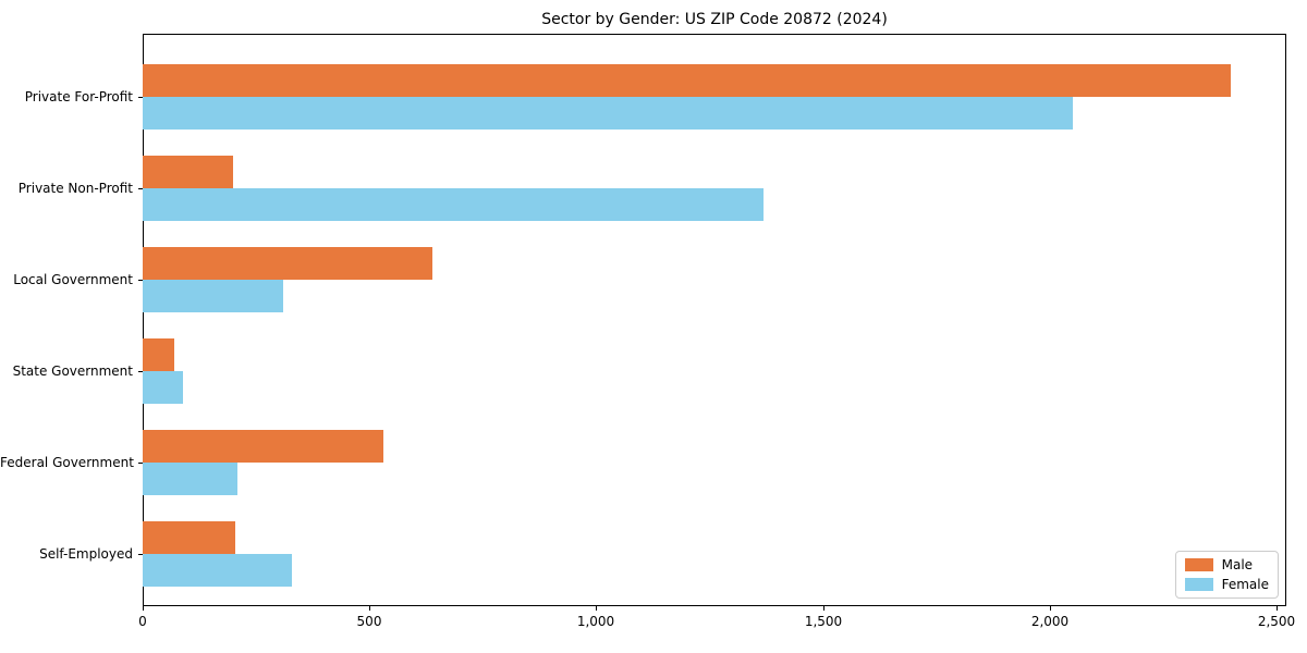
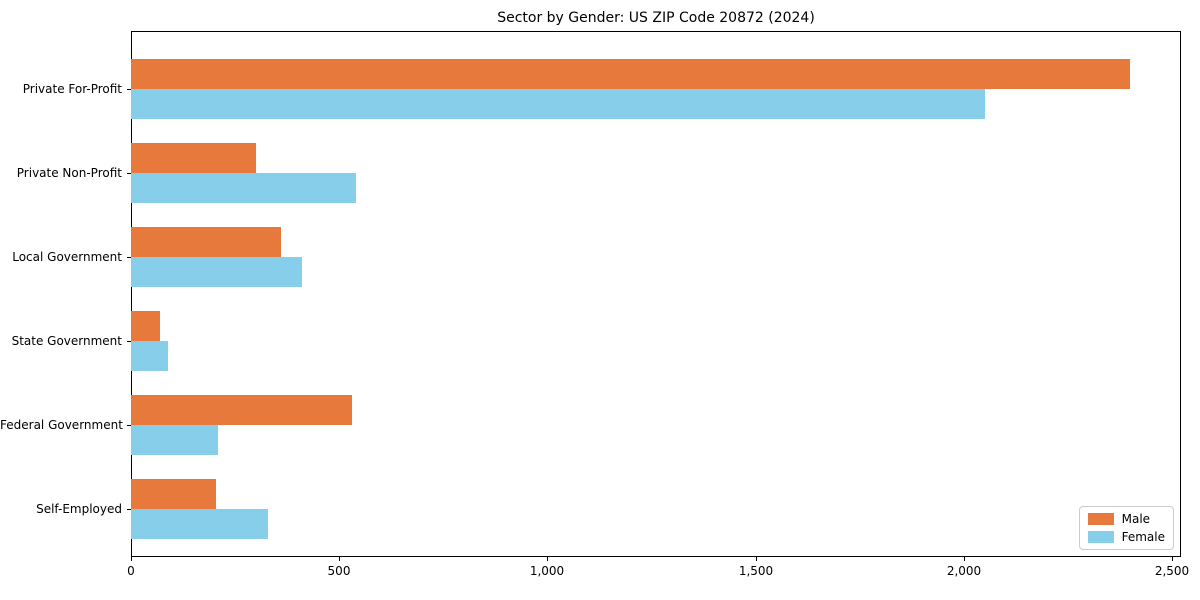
Male/Private Non-Profit: 200 -> 300
Female/Private Non-Profit: 1370 -> 540
Male/Local Government: 640 -> 360
Female/Local Government: 310 -> 410
